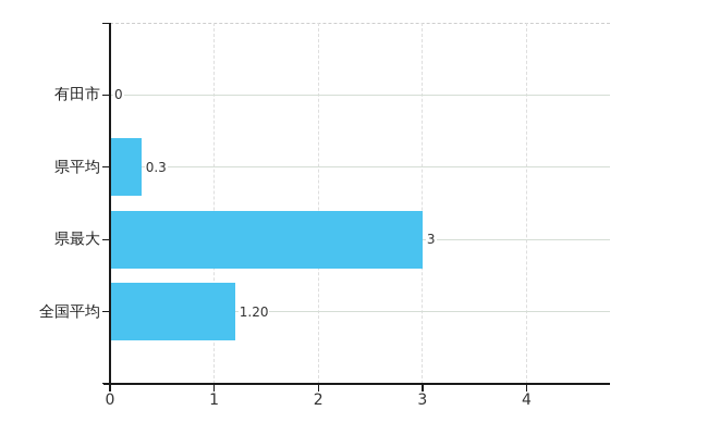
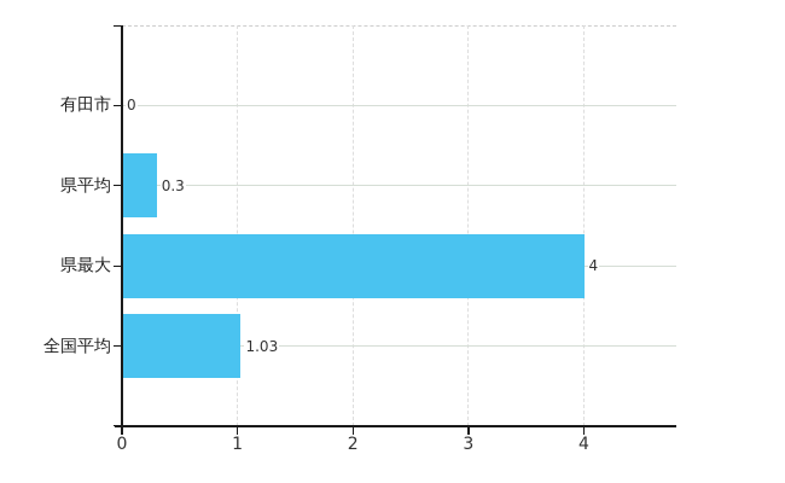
県最大: 3 -> 4
全国平均: 1.20 -> 1.03
